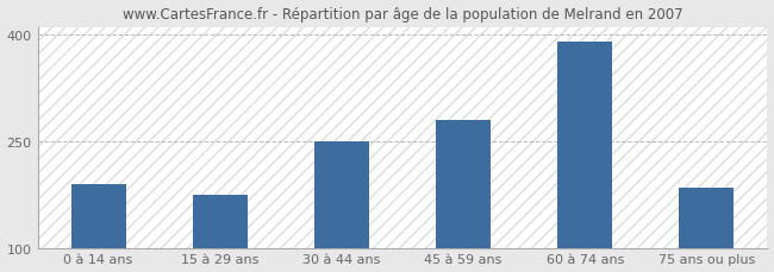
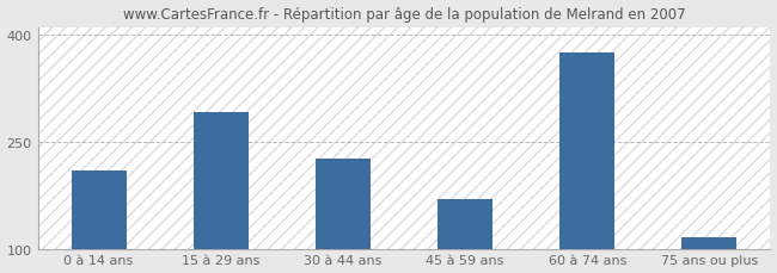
0 à 14 ans: 190 -> 210
15 à 29 ans: 175 -> 292
30 à 44 ans: 250 -> 226
45 à 59 ans: 280 -> 170
60 à 74 ans: 390 -> 374
75 ans ou plus: 185 -> 116
